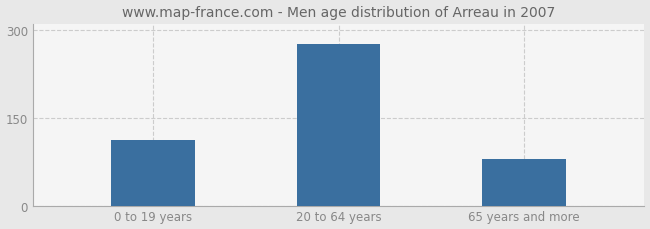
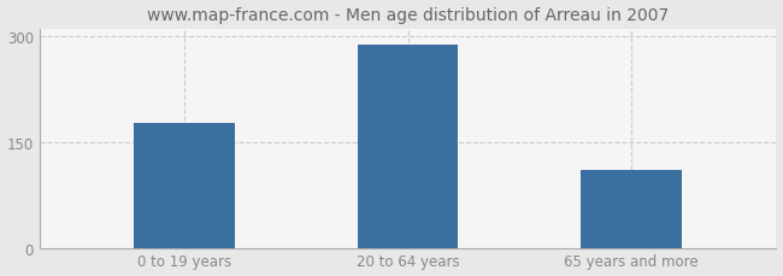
0 to 19 years: 112 -> 176
20 to 64 years: 276 -> 288
65 years and more: 80 -> 110
